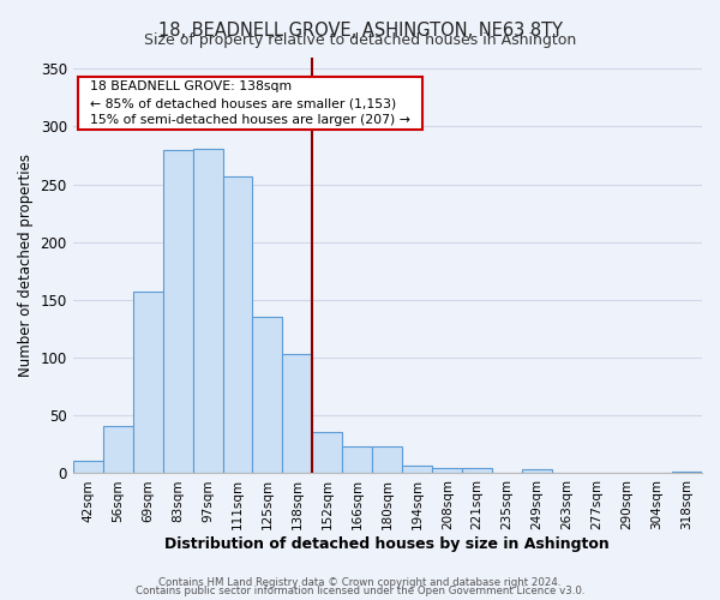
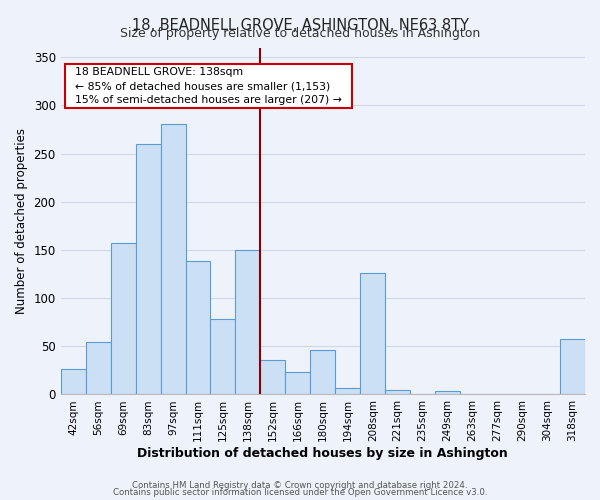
42sqm: 11 -> 26
56sqm: 41 -> 54
83sqm: 280 -> 260
111sqm: 257 -> 138
125sqm: 135 -> 78
138sqm: 103 -> 150
180sqm: 23 -> 46
208sqm: 5 -> 126
318sqm: 2 -> 58
